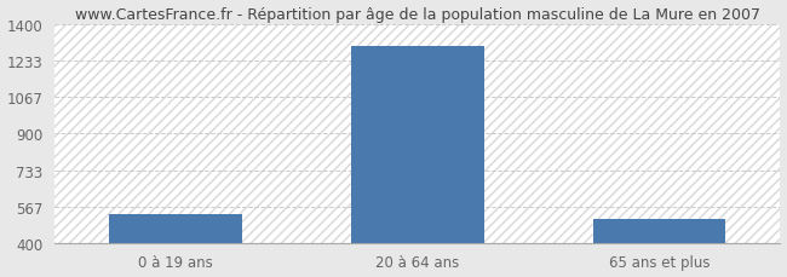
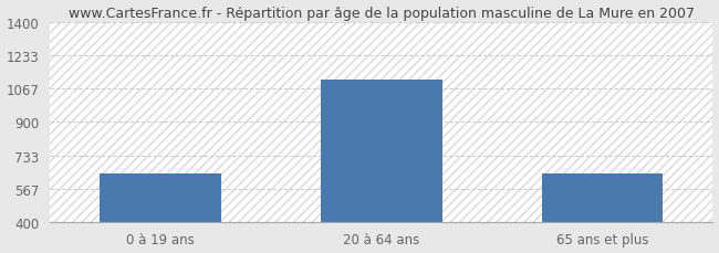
0 à 19 ans: 530 -> 640
20 à 64 ans: 1300 -> 1110
65 ans et plus: 510 -> 640
